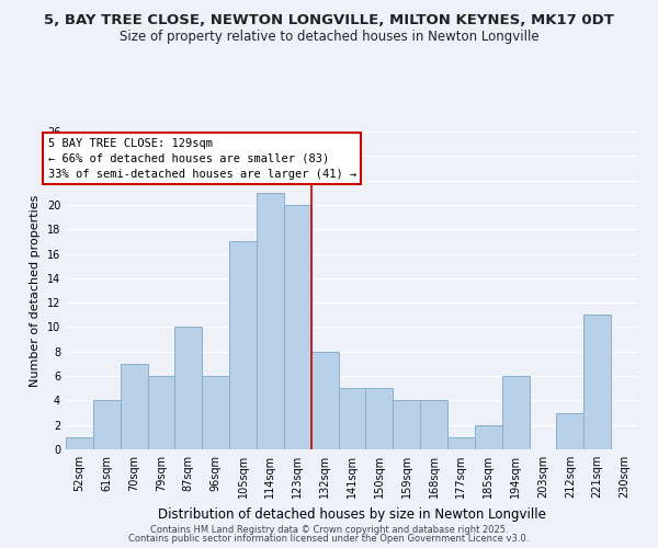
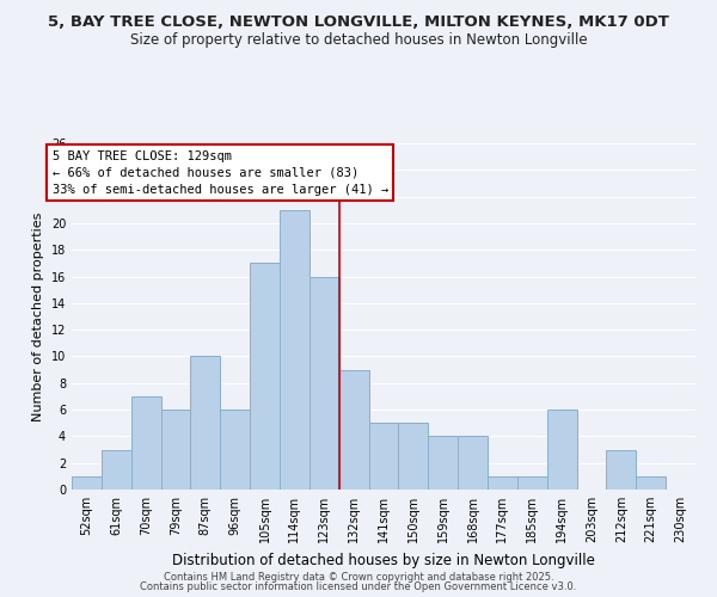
61sqm: 4 -> 3
123sqm: 20 -> 16
132sqm: 8 -> 9
185sqm: 2 -> 1
221sqm: 11 -> 1
